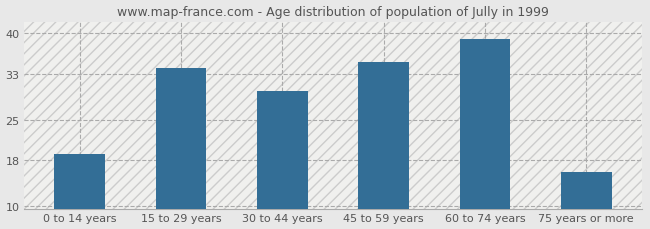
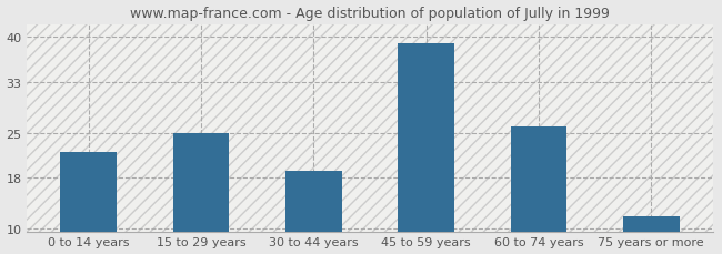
0 to 14 years: 19 -> 22
15 to 29 years: 34 -> 25
30 to 44 years: 30 -> 19
45 to 59 years: 35 -> 39
60 to 74 years: 39 -> 26
75 years or more: 16 -> 12
